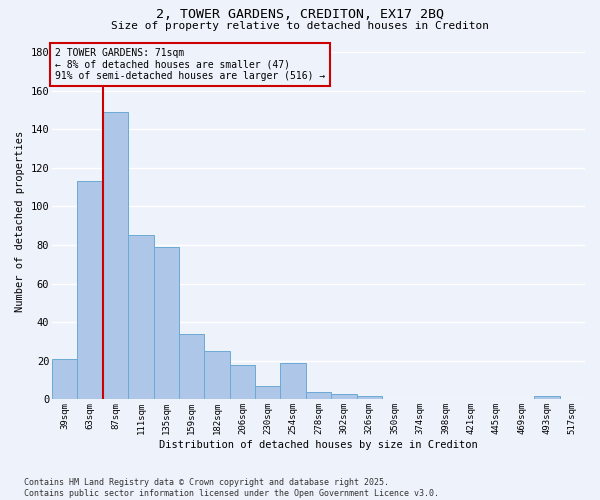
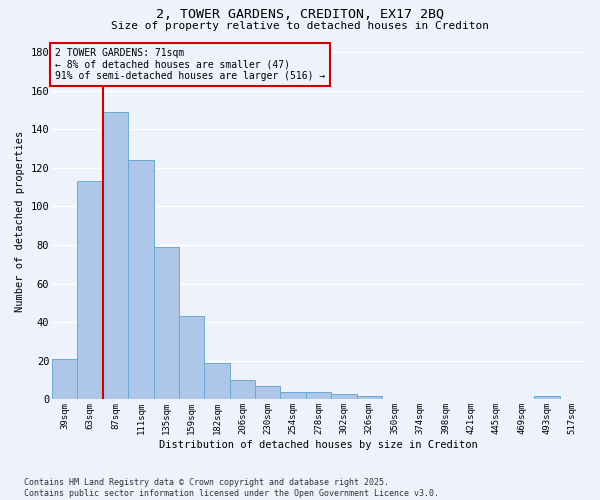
111sqm: 85 -> 124
159sqm: 34 -> 43
182sqm: 25 -> 19
206sqm: 18 -> 10
254sqm: 19 -> 4
